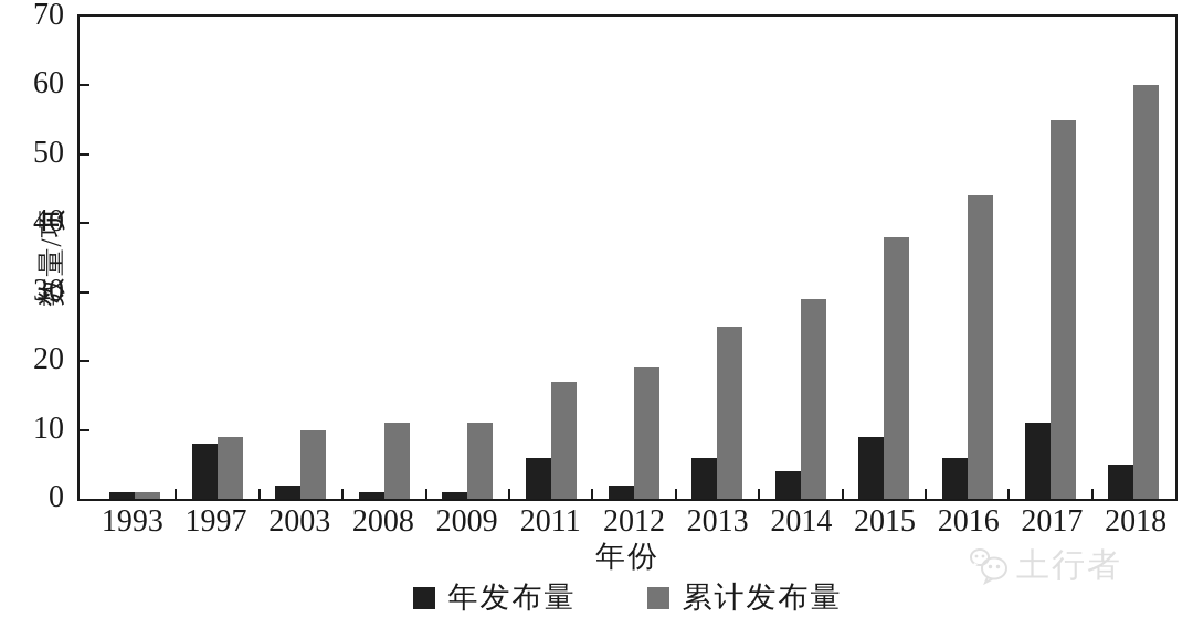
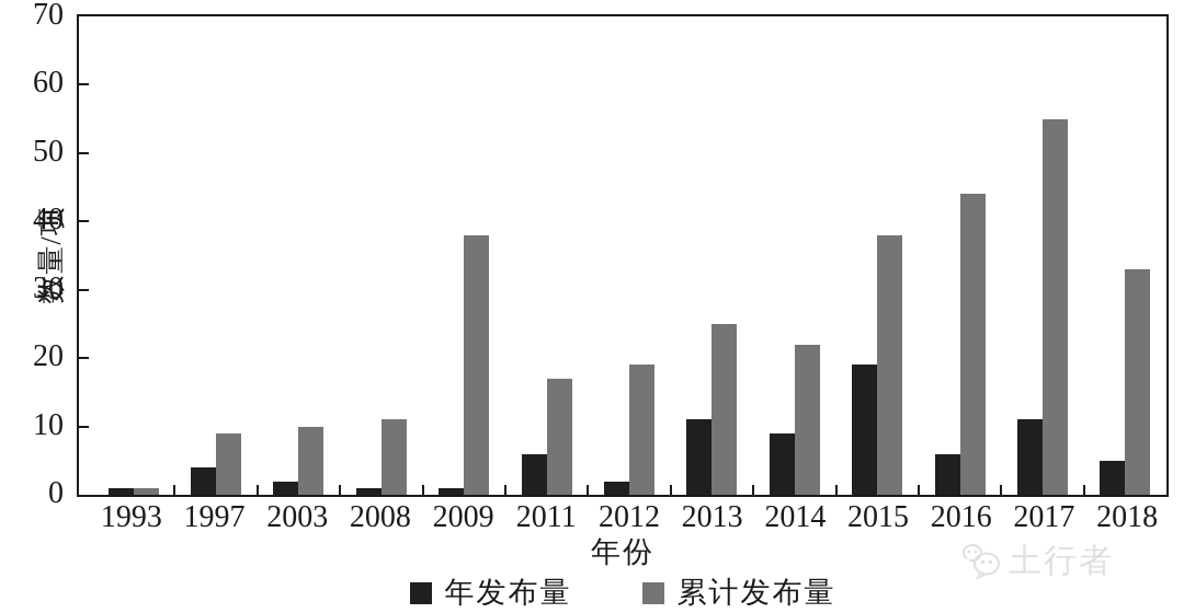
年发布量/1997: 8 -> 4
累计发布量/2009: 11 -> 38
年发布量/2013: 6 -> 11
年发布量/2014: 4 -> 9
累计发布量/2014: 29 -> 22
年发布量/2015: 9 -> 19
累计发布量/2018: 60 -> 33
